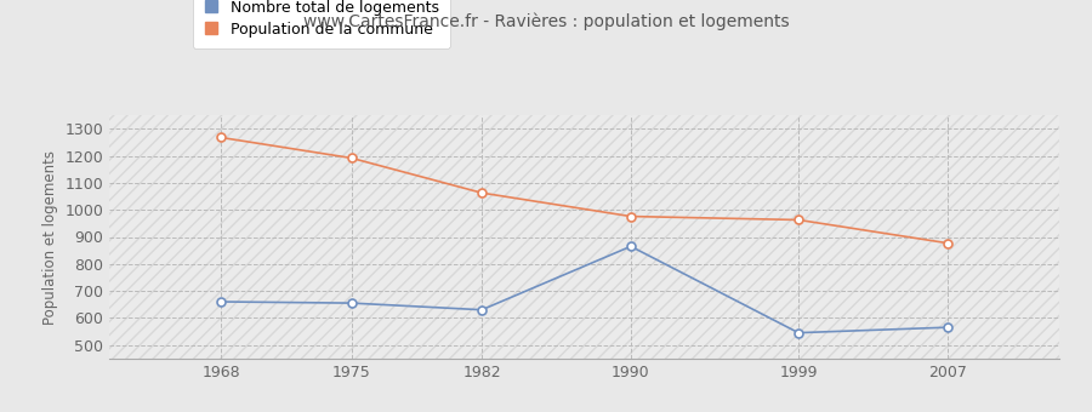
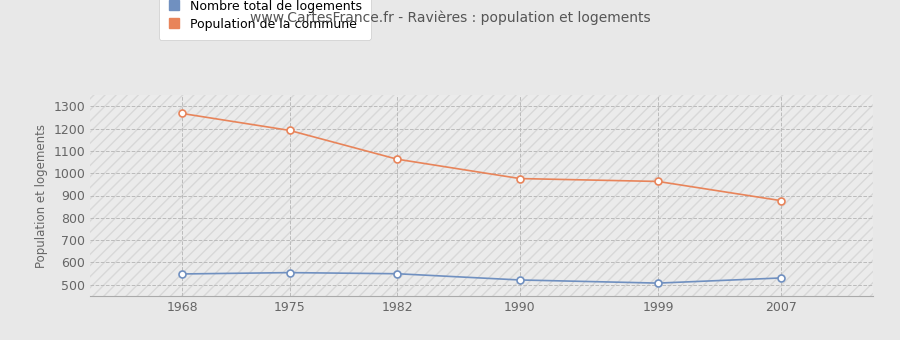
Nombre total de logements/1968: 660 -> 548
Nombre total de logements/1975: 655 -> 554
Nombre total de logements/1982: 630 -> 549
Nombre total de logements/1990: 865 -> 521
Nombre total de logements/1999: 545 -> 507
Nombre total de logements/2007: 565 -> 530
